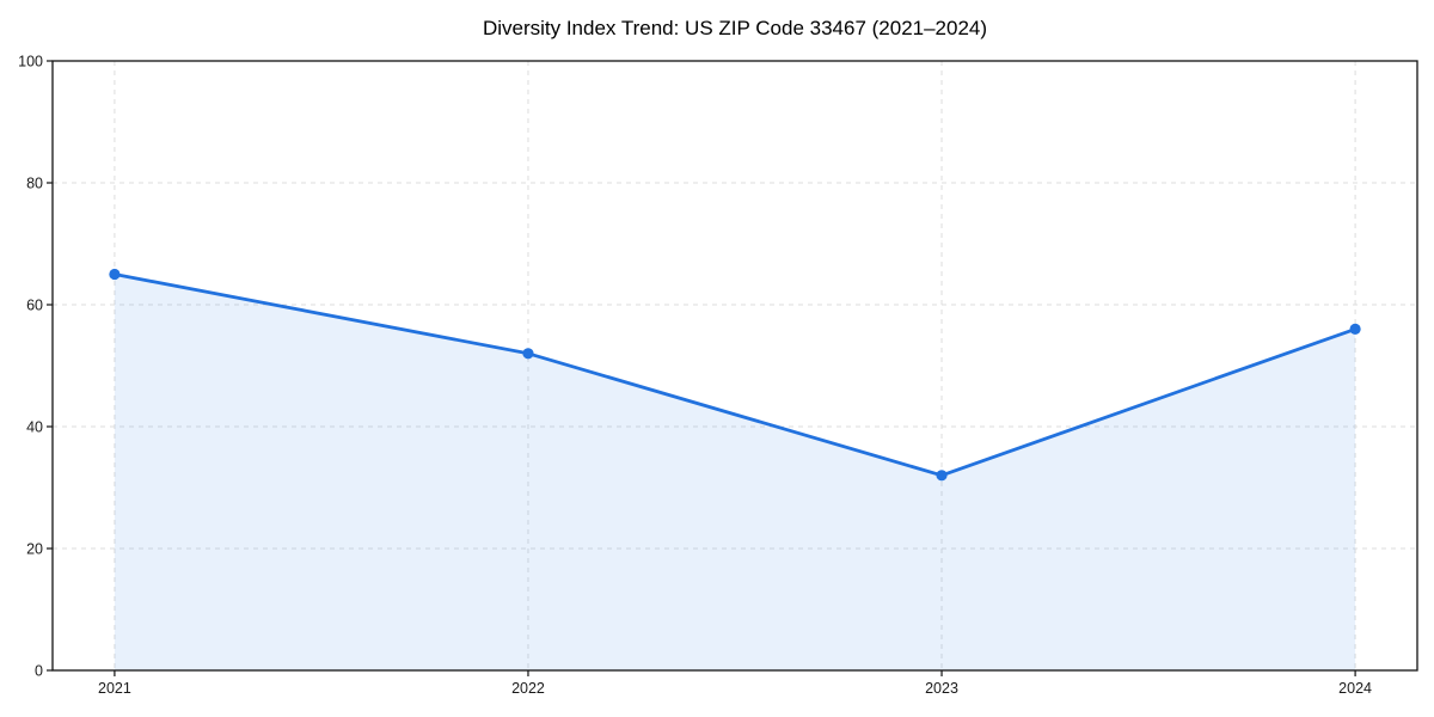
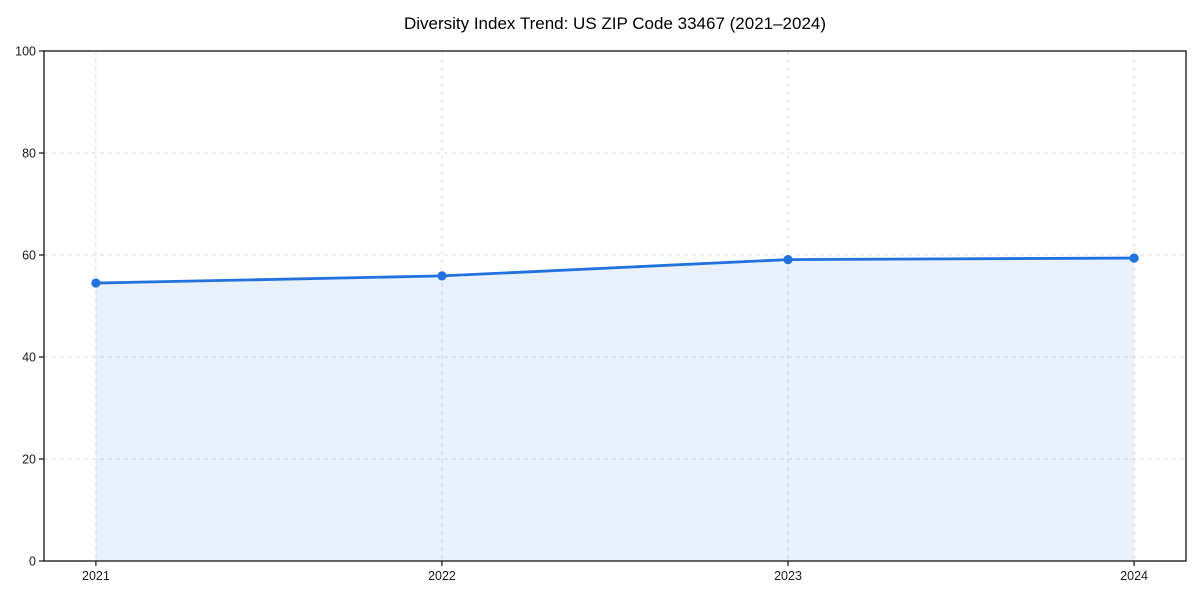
2021: 65 -> 54
2022: 52 -> 56
2023: 32 -> 59
2024: 56 -> 59
